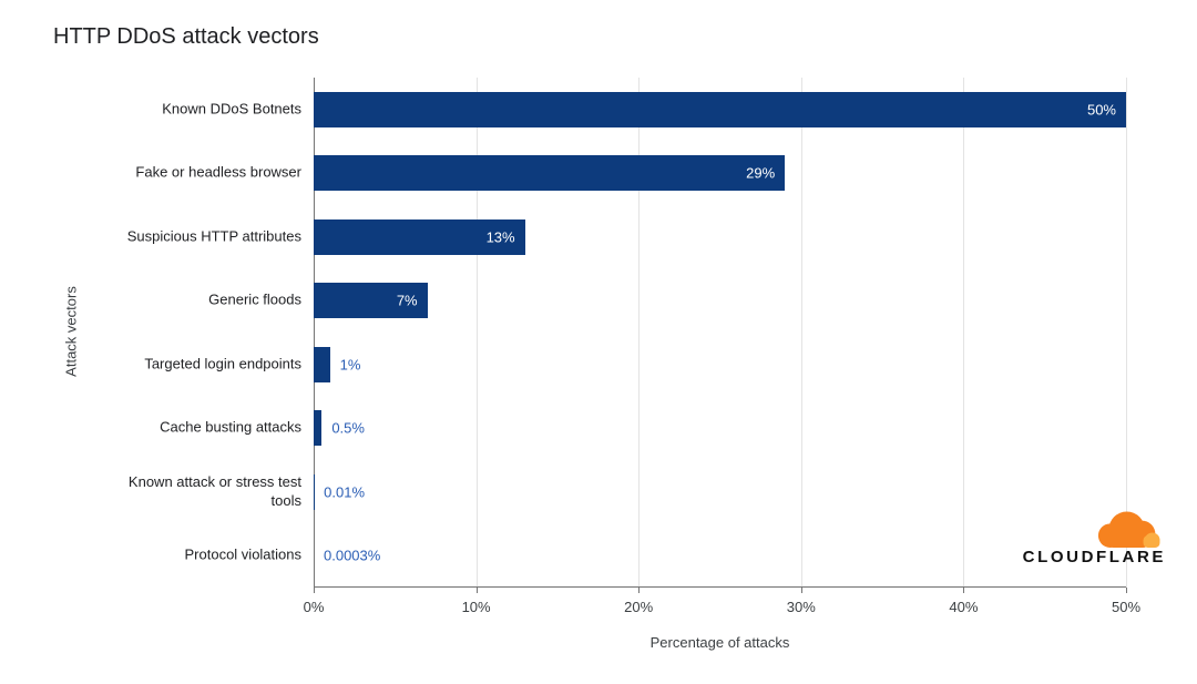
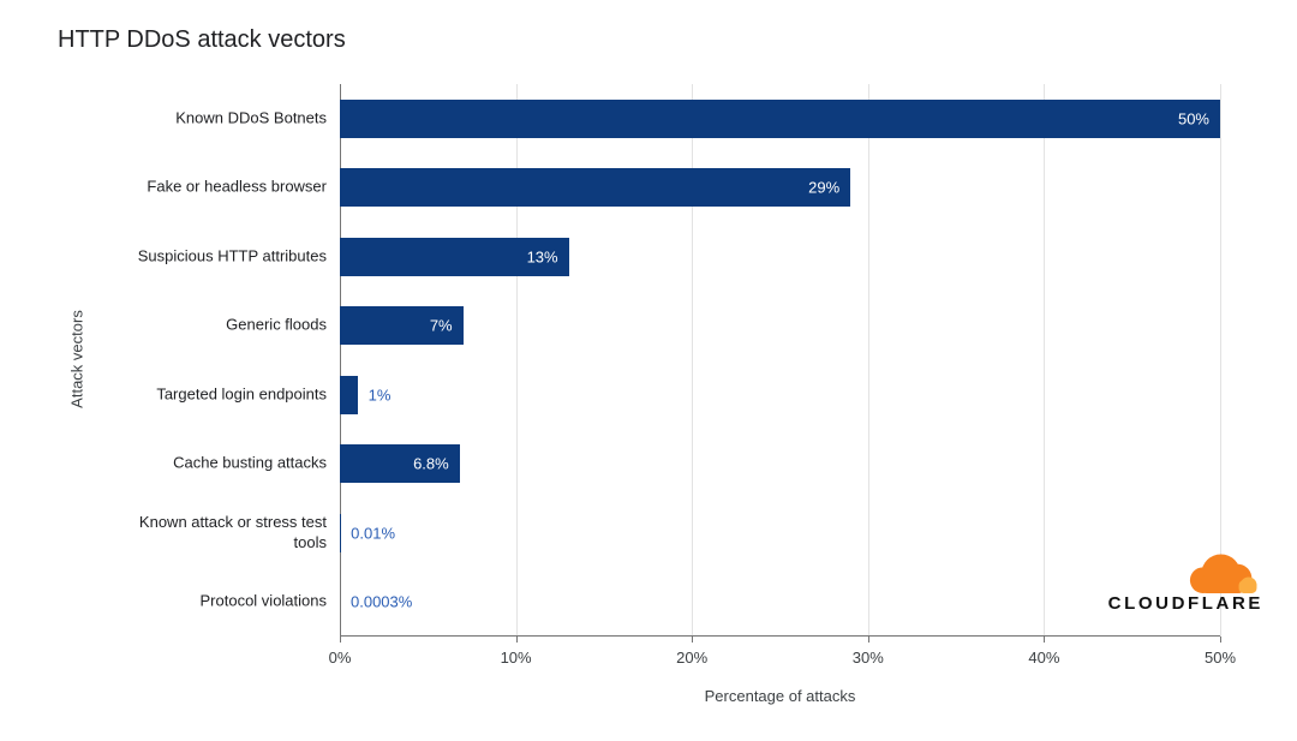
Cache busting attacks: 0.5% -> 6.8%
